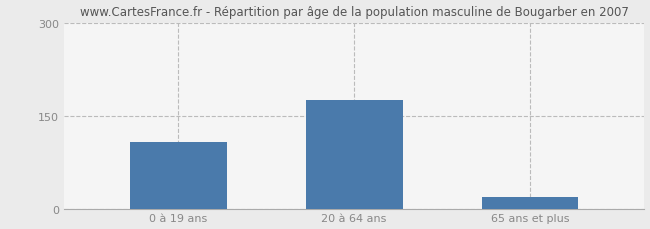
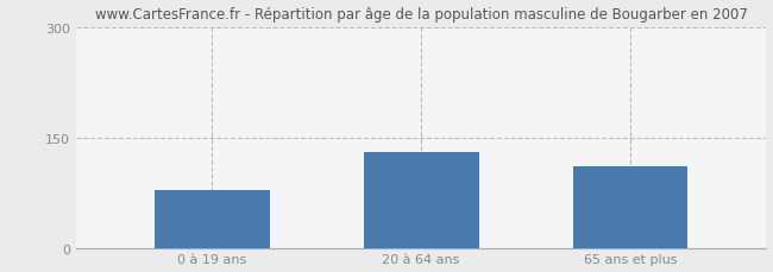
0 à 19 ans: 107 -> 78
20 à 64 ans: 175 -> 130
65 ans et plus: 18 -> 110
